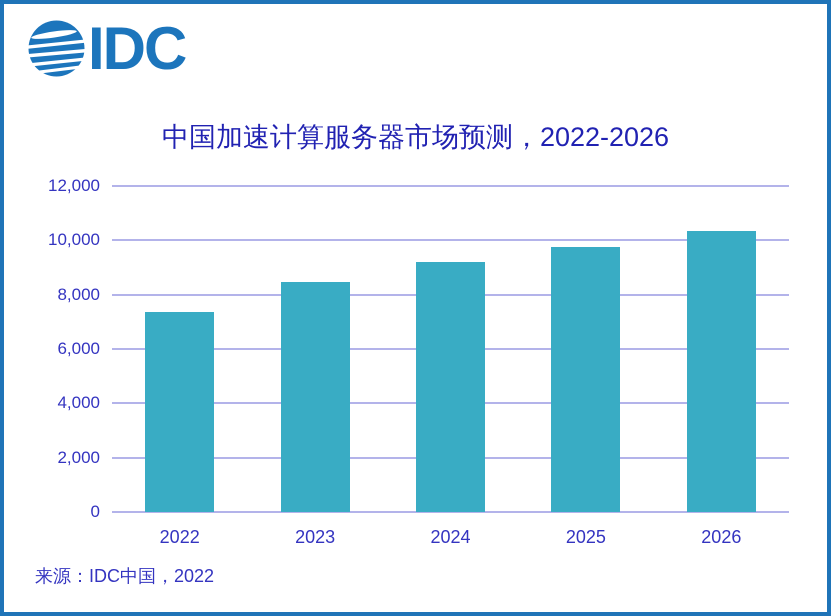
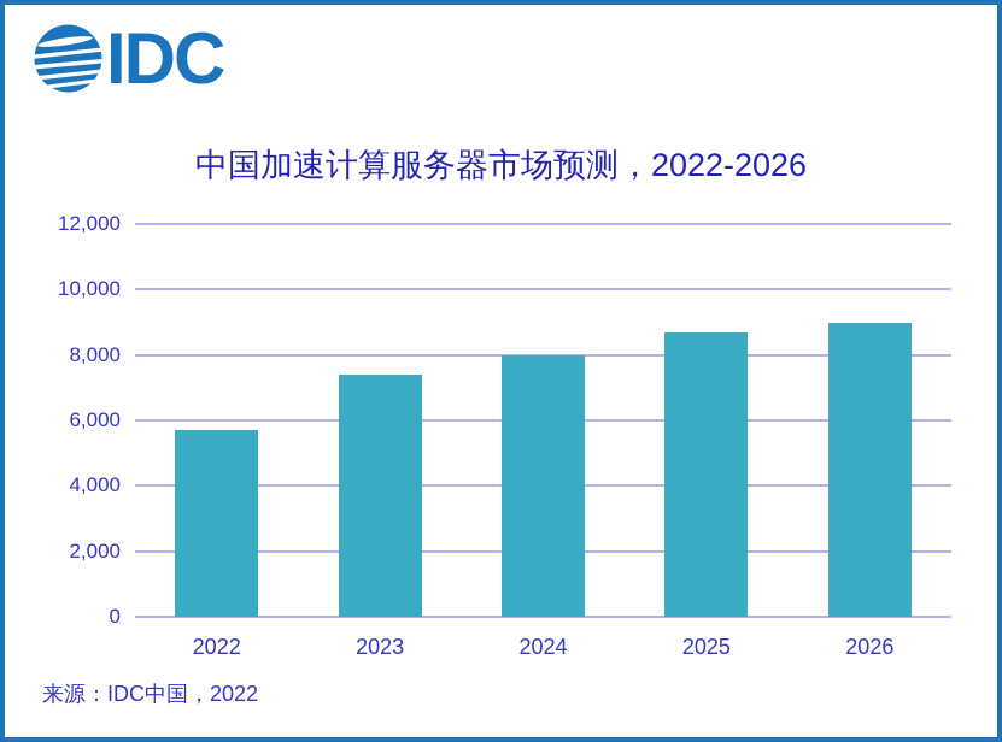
2022: 7400 -> 5700
2023: 8500 -> 7400
2024: 9200 -> 8000
2025: 9800 -> 8700
2026: 10300 -> 9000
